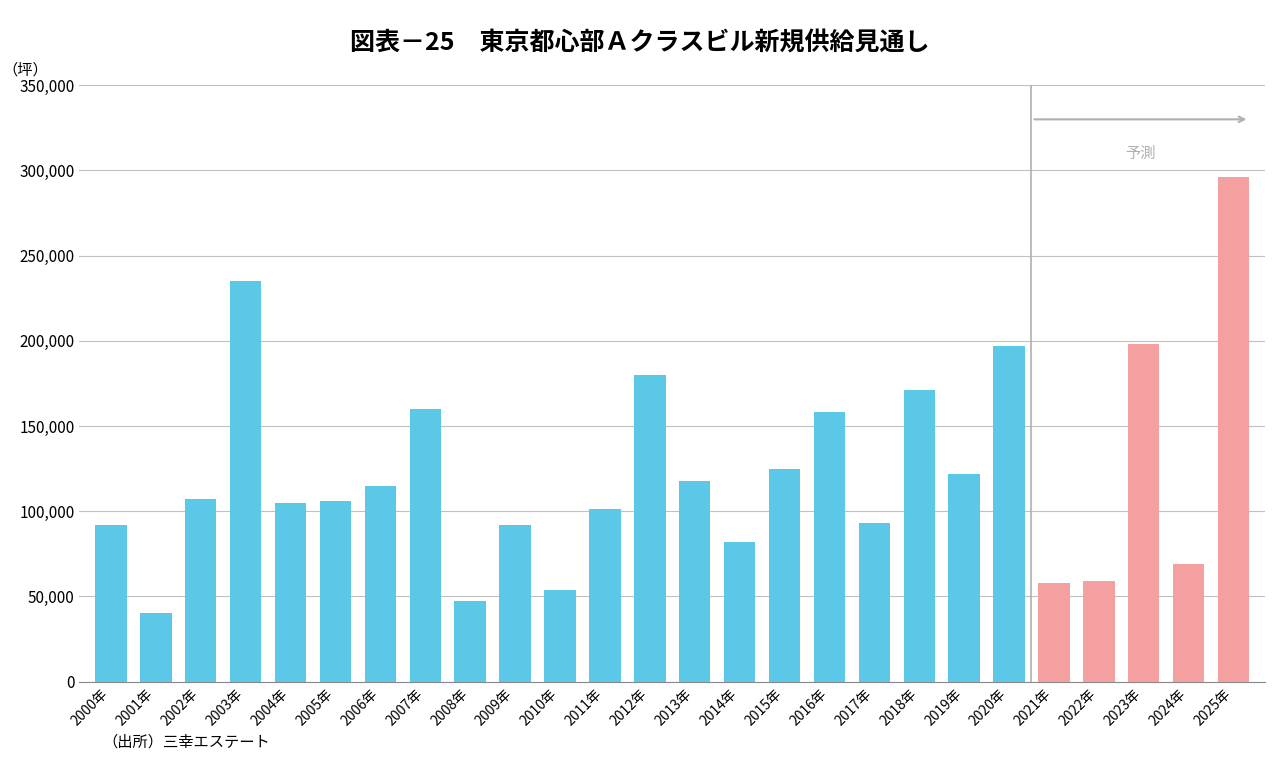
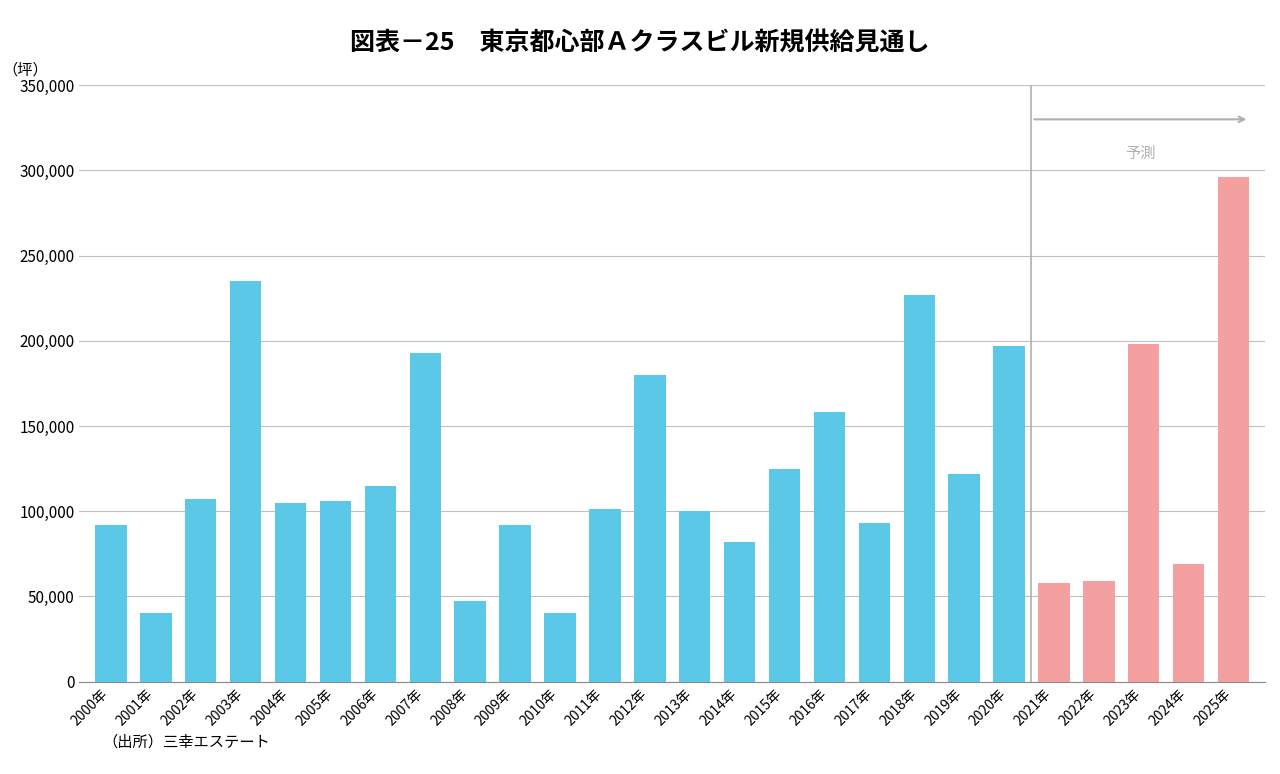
2007年: 160,000 -> 193,000
2010年: 54,000 -> 40,000
2013年: 118,000 -> 100,000
2018年: 171,000 -> 227,000
